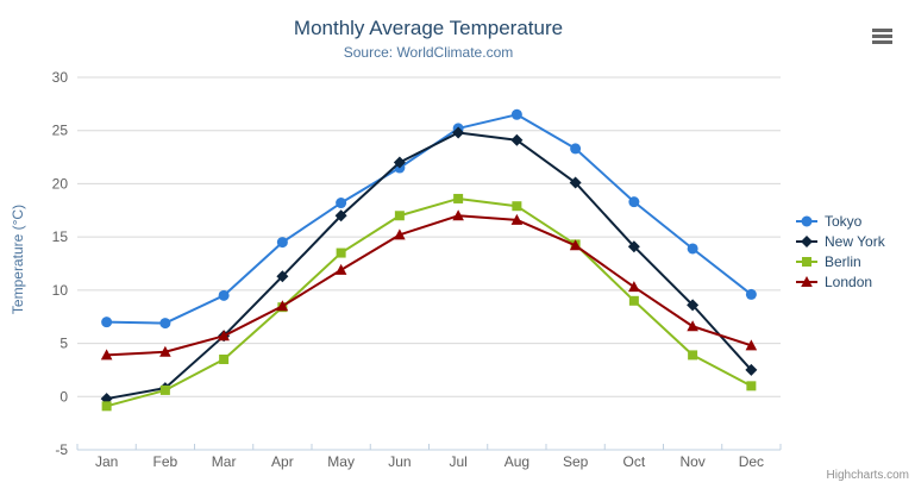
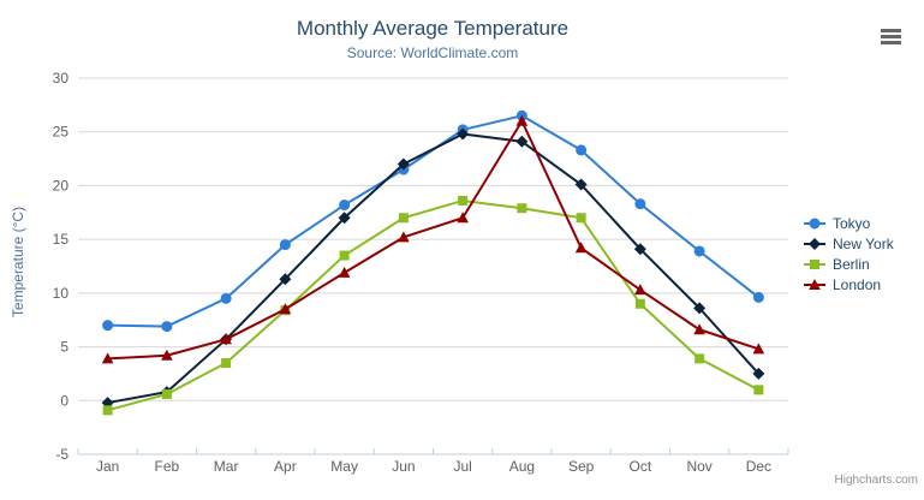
London/Aug: 17 -> 26
Berlin/Sep: 14 -> 17
